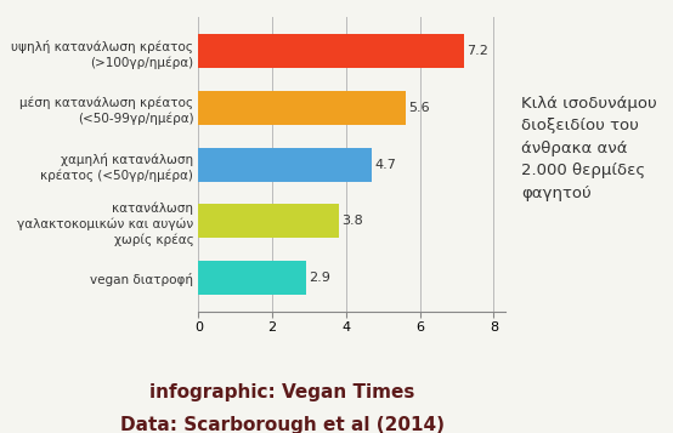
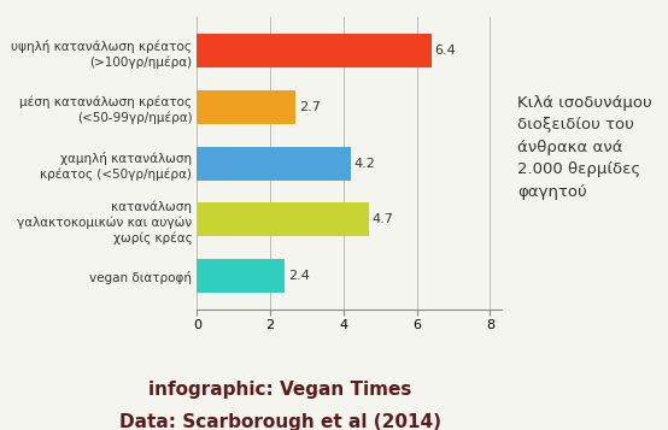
υψηλή κατανάλωση κρέατος (>100γρ/ημέρα): 7.2 -> 6.4
μέση κατανάλωση κρέατος (<50-99γρ/ημέρα): 5.6 -> 2.7
χαμηλή κατανάλωση κρέατος (<50γρ/ημέρα): 4.7 -> 4.2
κατανάλωση γαλακτοκομικών και αυγών χωρίς κρέας: 3.8 -> 4.7
vegan διατροφή: 2.9 -> 2.4
